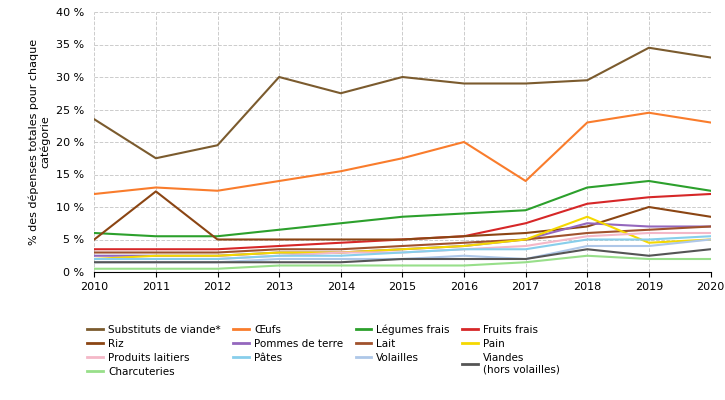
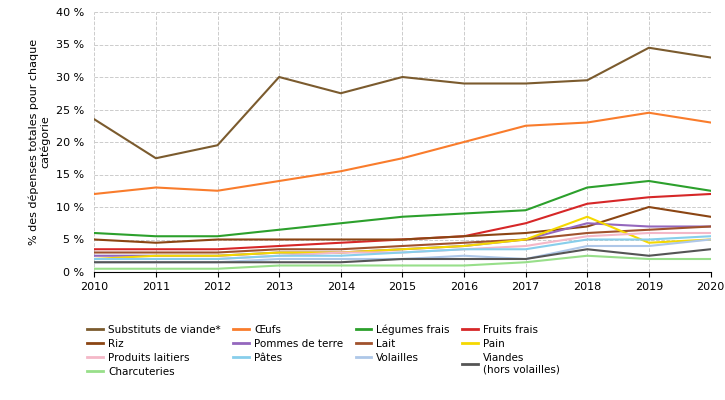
Riz/2011: 12.4 % -> 4.5 %
Œufs/2017: 14.0 % -> 22.5 %
